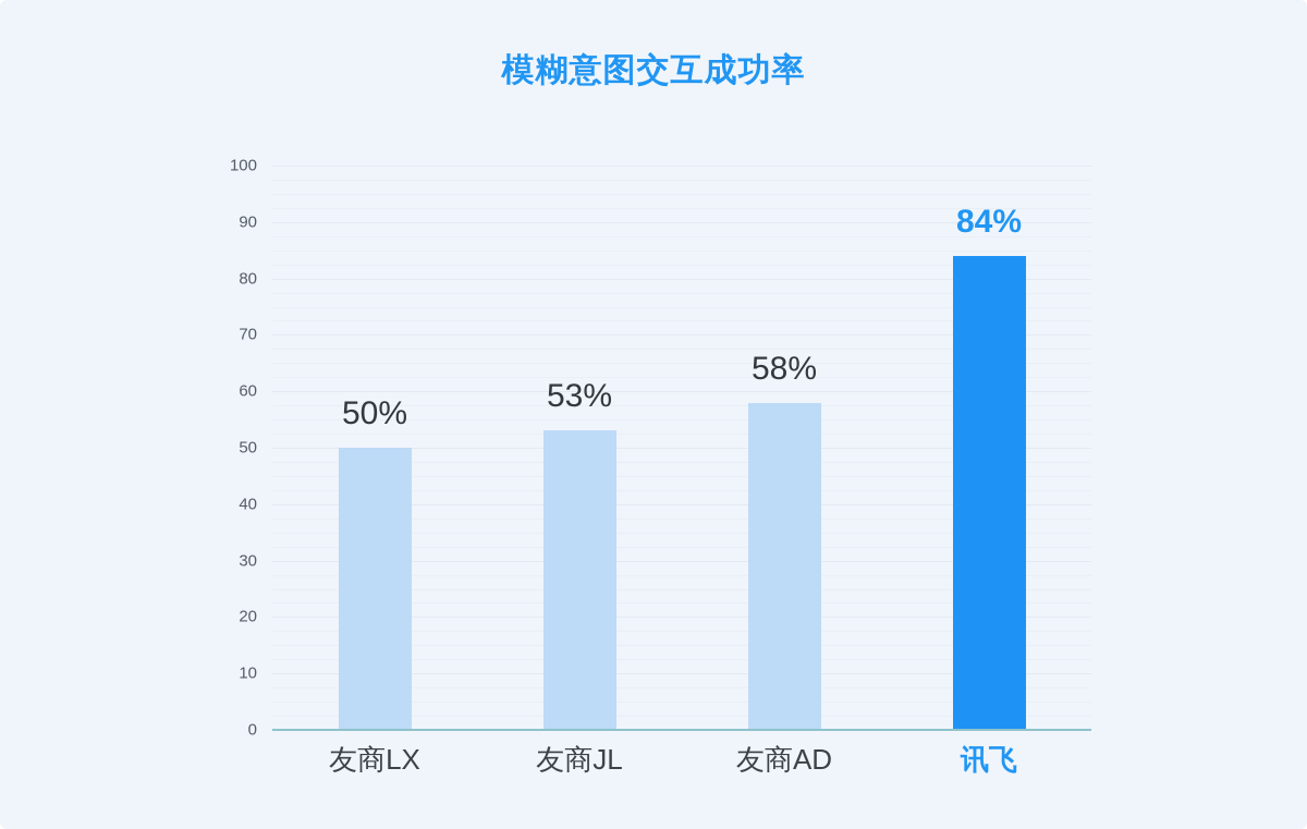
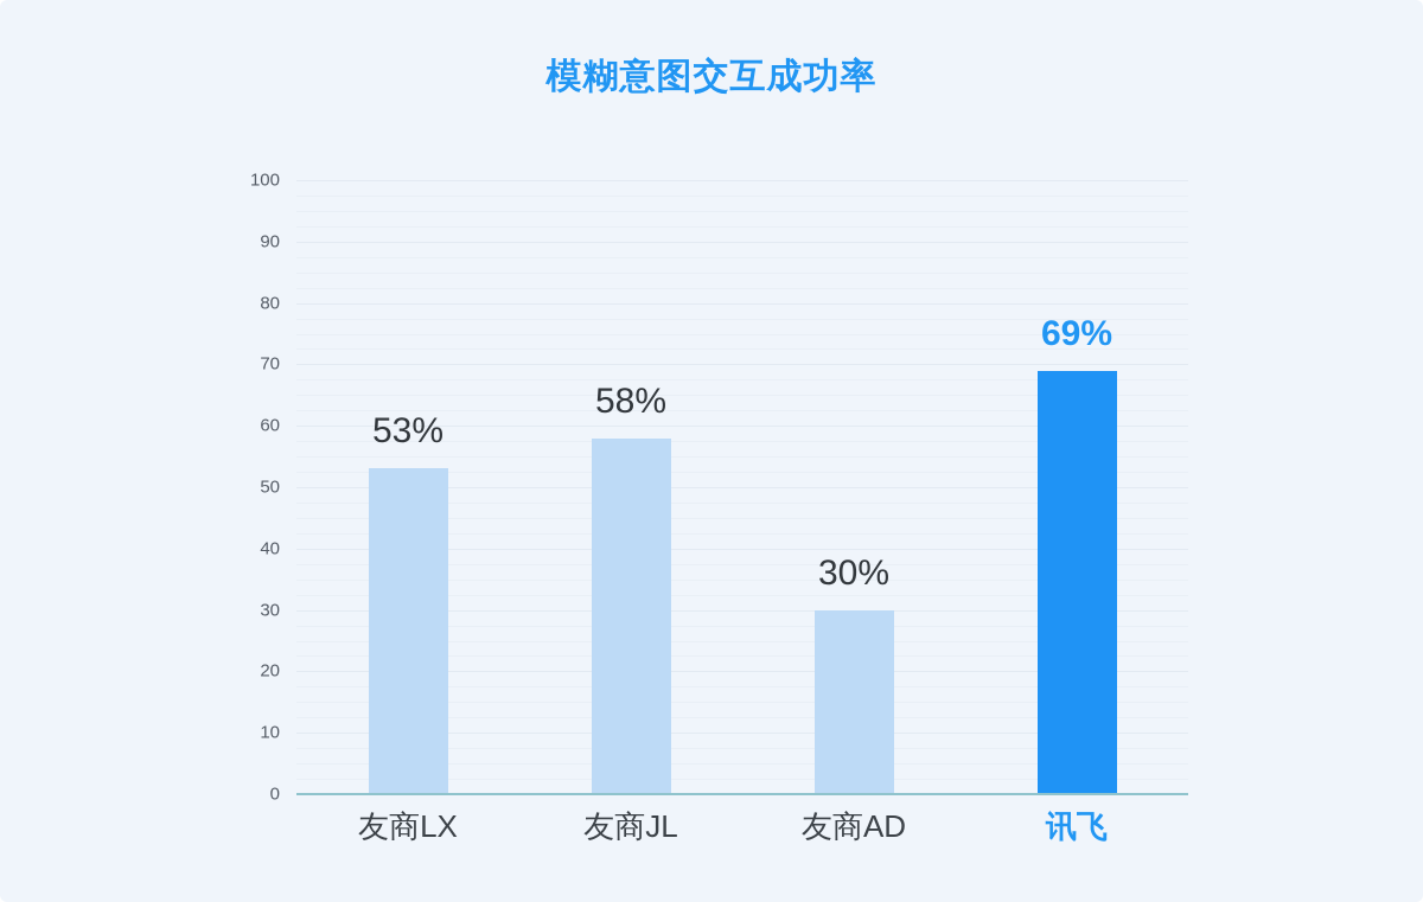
友商LX: 50% -> 53%
友商JL: 53% -> 58%
友商AD: 58% -> 30%
讯飞: 84% -> 69%
